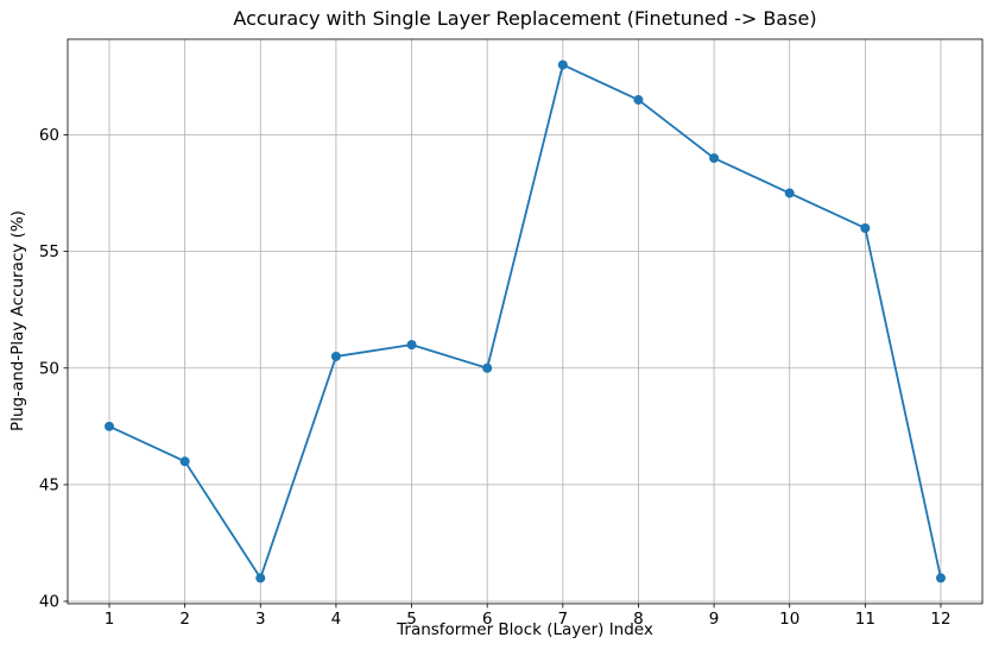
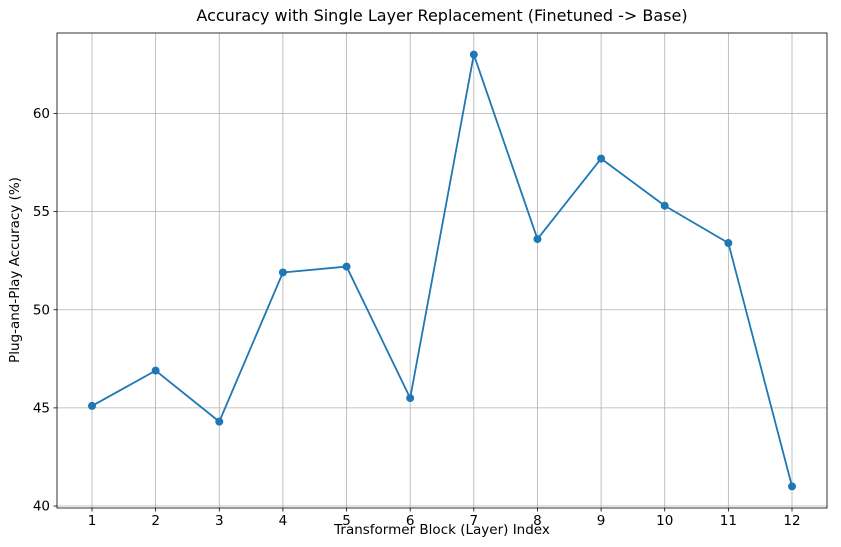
1: 47.5 -> 45.1
2: 46.0 -> 46.9
3: 41.0 -> 44.3
4: 50.5 -> 51.9
5: 51.0 -> 52.2
6: 50.0 -> 45.5
8: 61.5 -> 53.6
9: 59.0 -> 57.7
10: 57.5 -> 55.3
11: 56.0 -> 53.4
